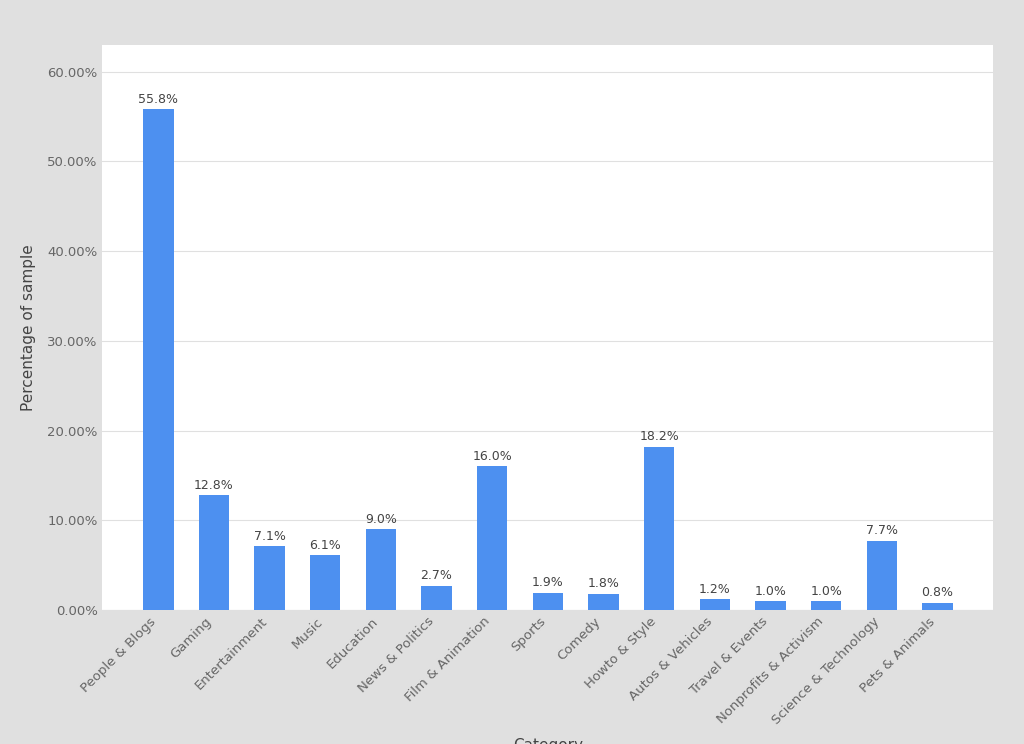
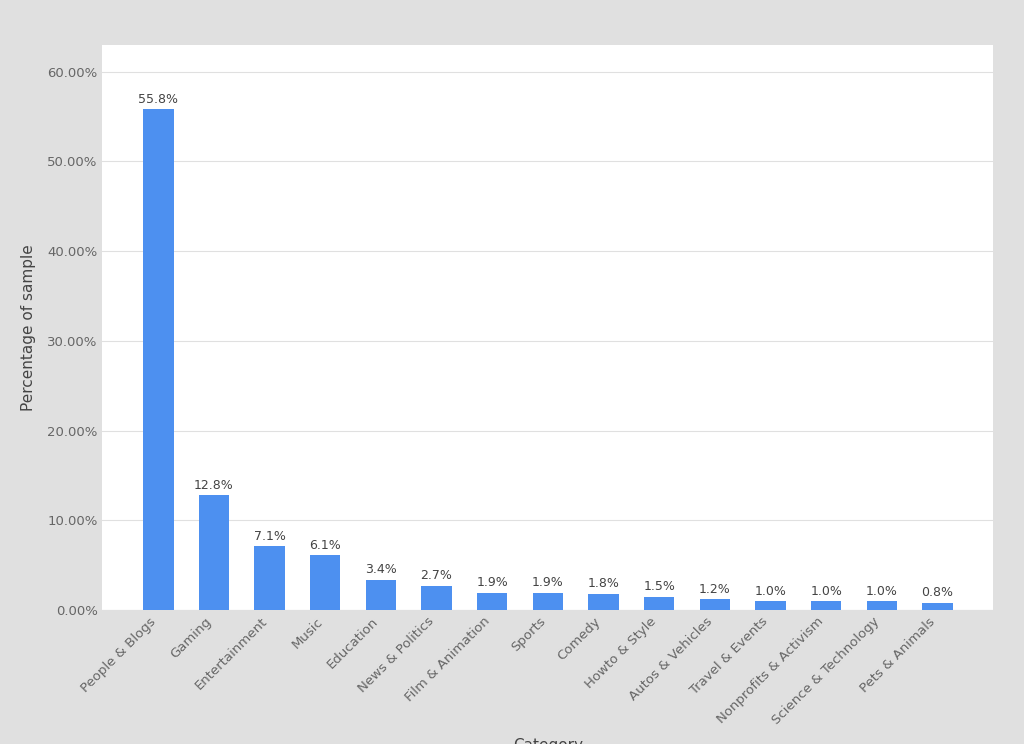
Education: 9.0% -> 3.4%
Film & Animation: 16.0% -> 1.9%
Howto & Style: 18.2% -> 1.5%
Science & Technology: 7.7% -> 1.0%
